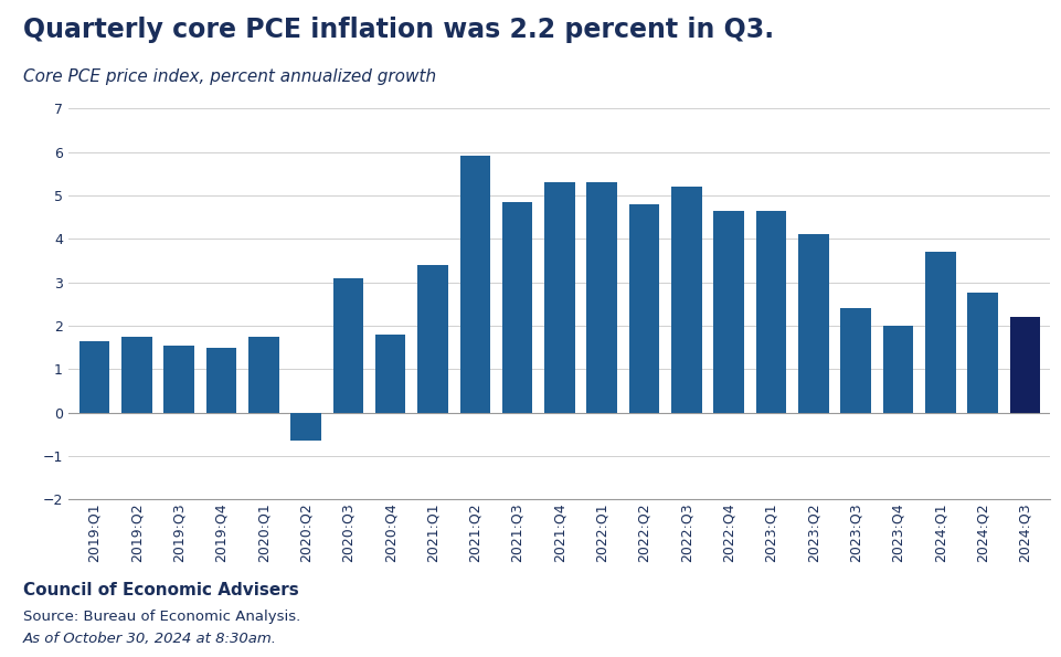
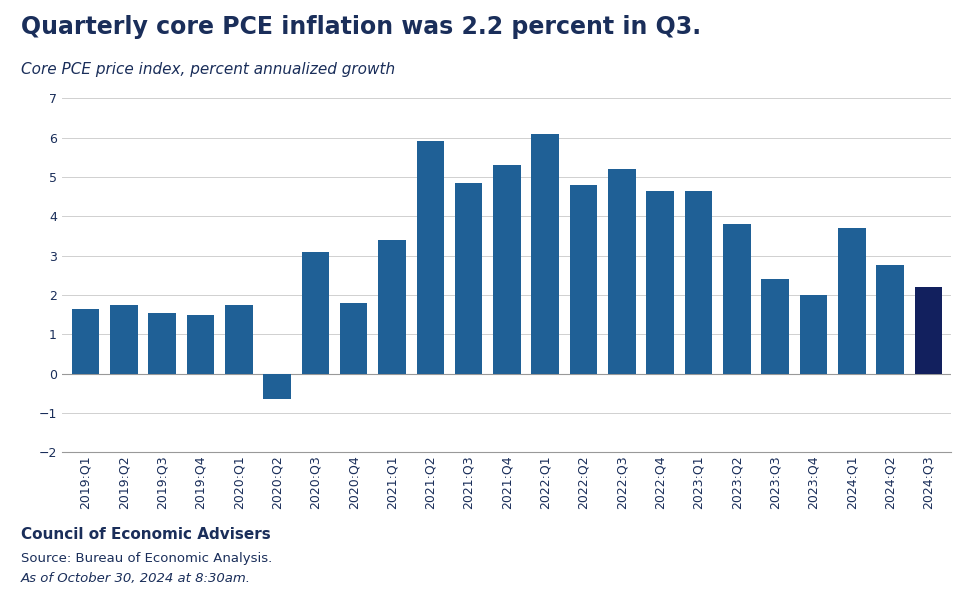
2022:Q1: 5.30 -> 6.10
2023:Q2: 4.10 -> 3.80
